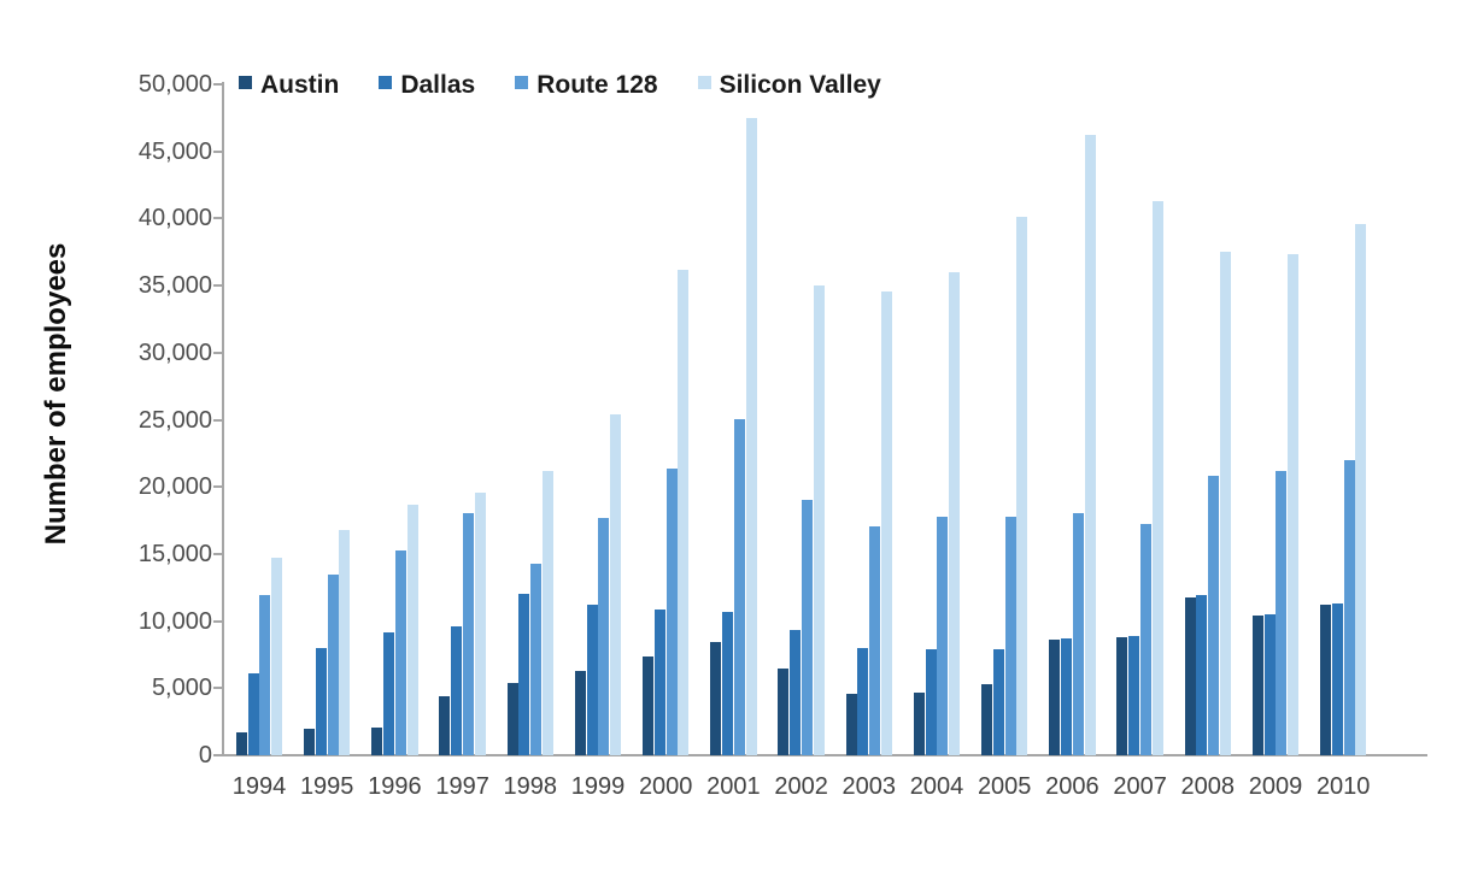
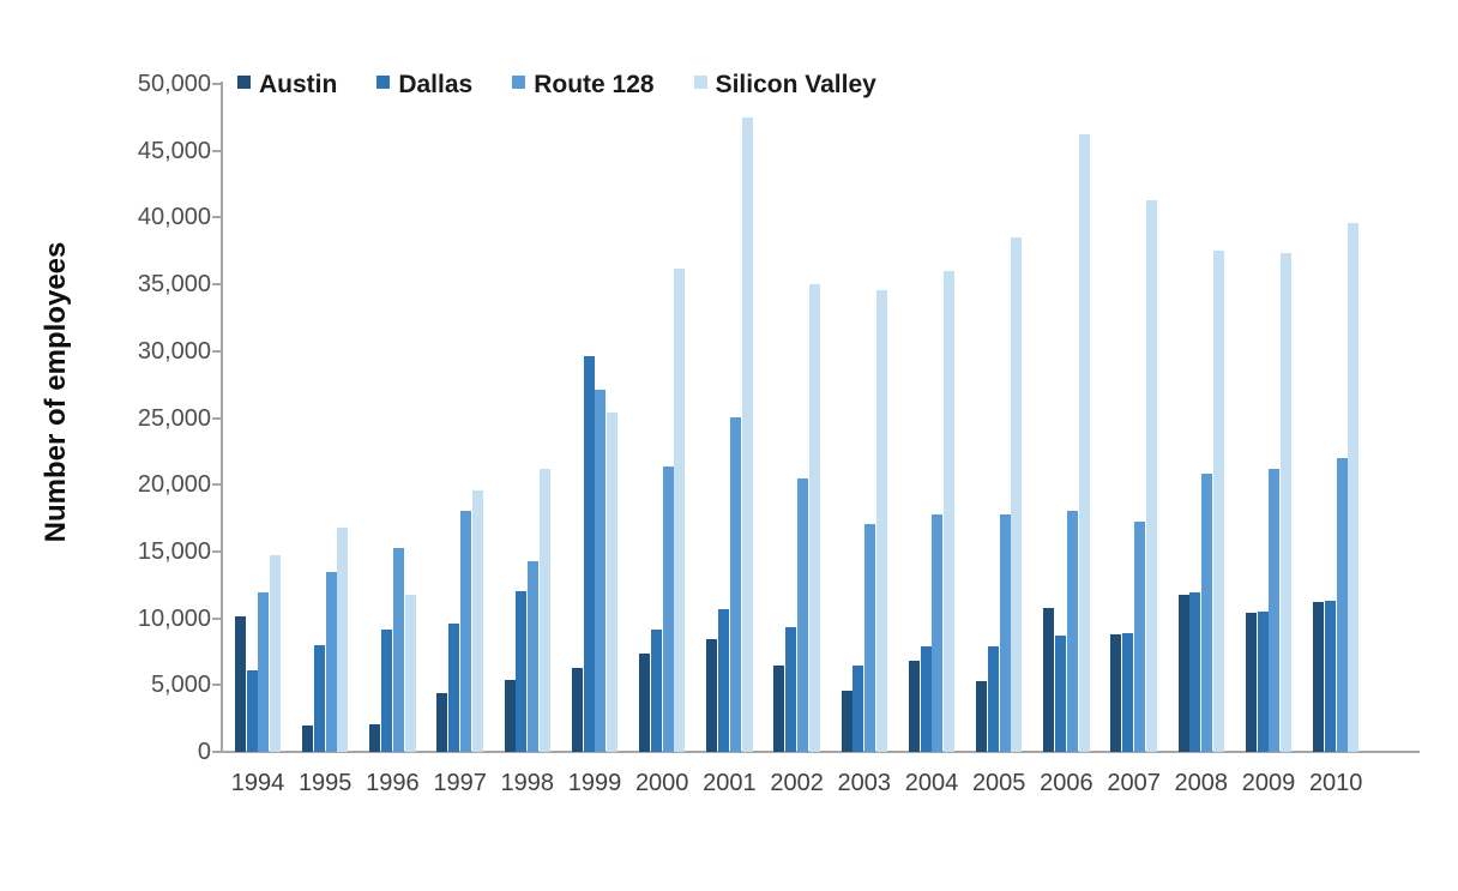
Austin/1994: 1700 -> 10100
Silicon Valley/1996: 18700 -> 11800
Dallas/1999: 11200 -> 29600
Route 128/1999: 17700 -> 27100
Dallas/2000: 10900 -> 9200
Route 128/2002: 19000 -> 20500
Dallas/2003: 8000 -> 6500
Austin/2004: 4700 -> 6800
Silicon Valley/2005: 40100 -> 38500
Austin/2006: 8600 -> 10800
